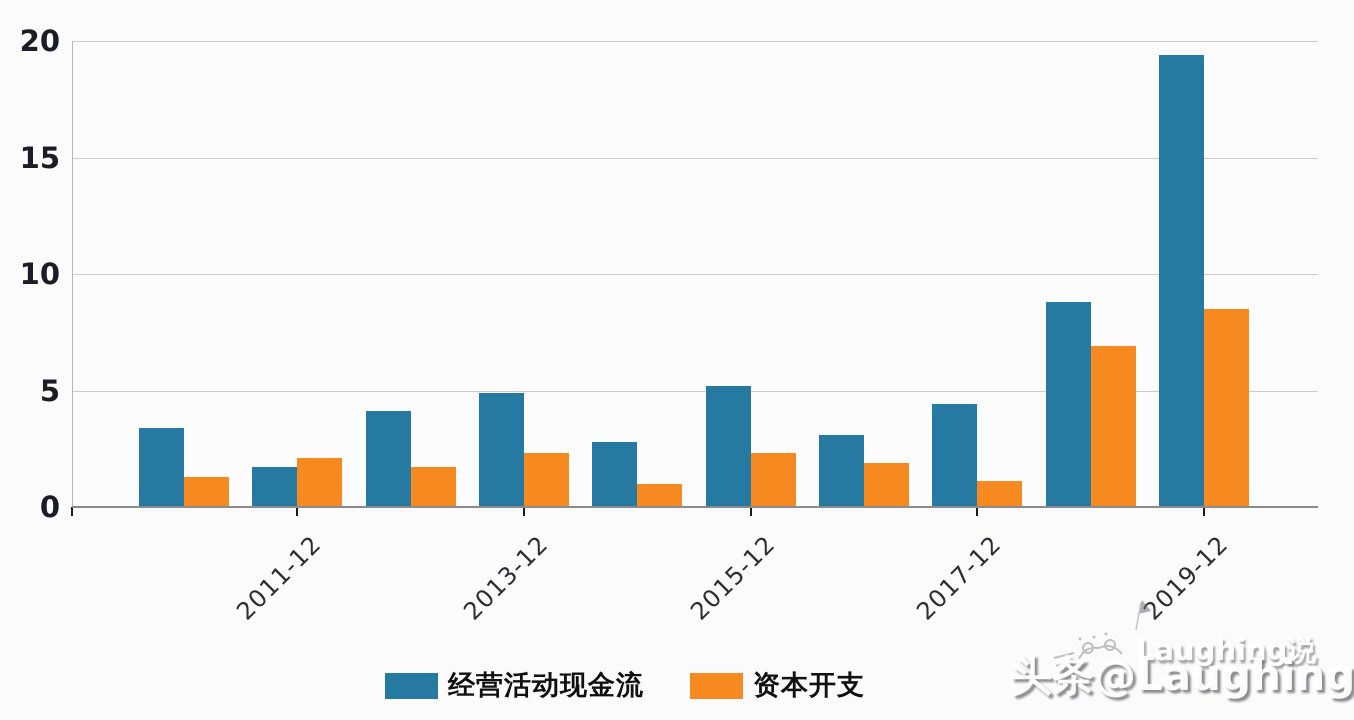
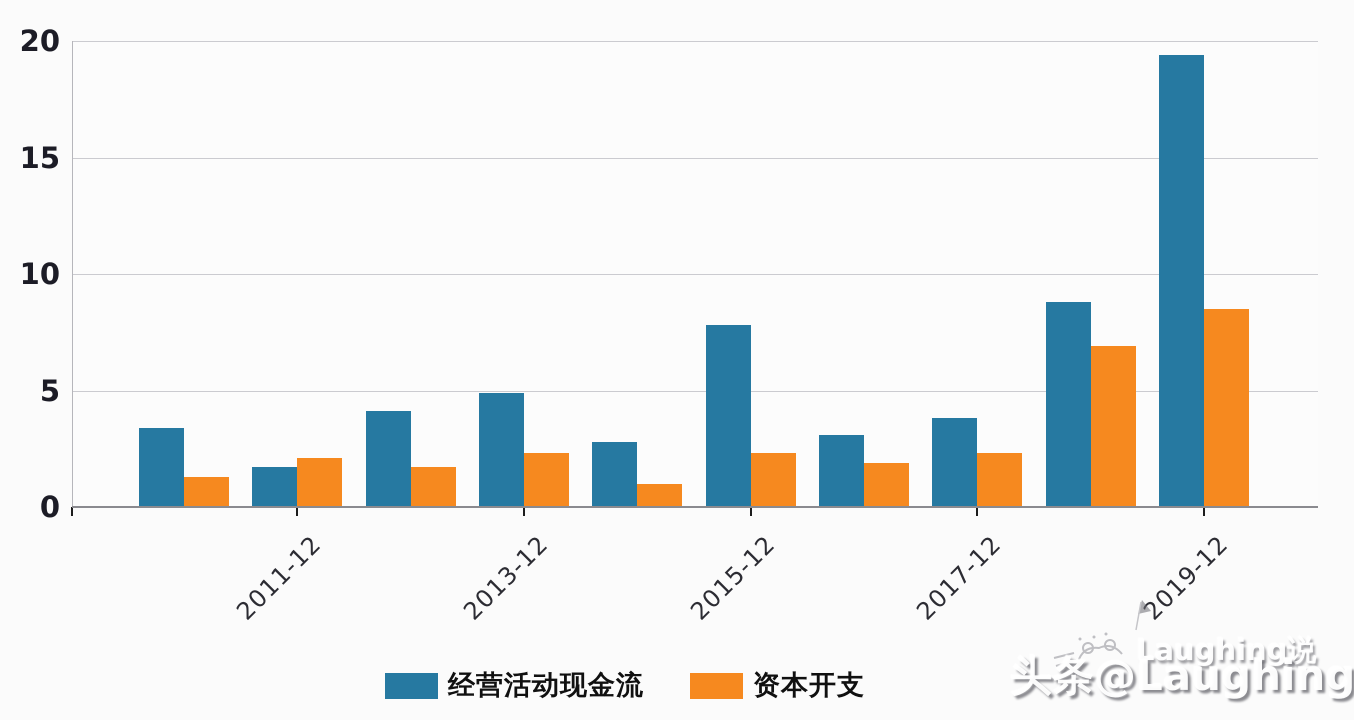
经营活动现金流/2015-12: 5.2 -> 7.8
经营活动现金流/2017-12: 4.4 -> 3.8
资本开支/2017-12: 1.1 -> 2.3
